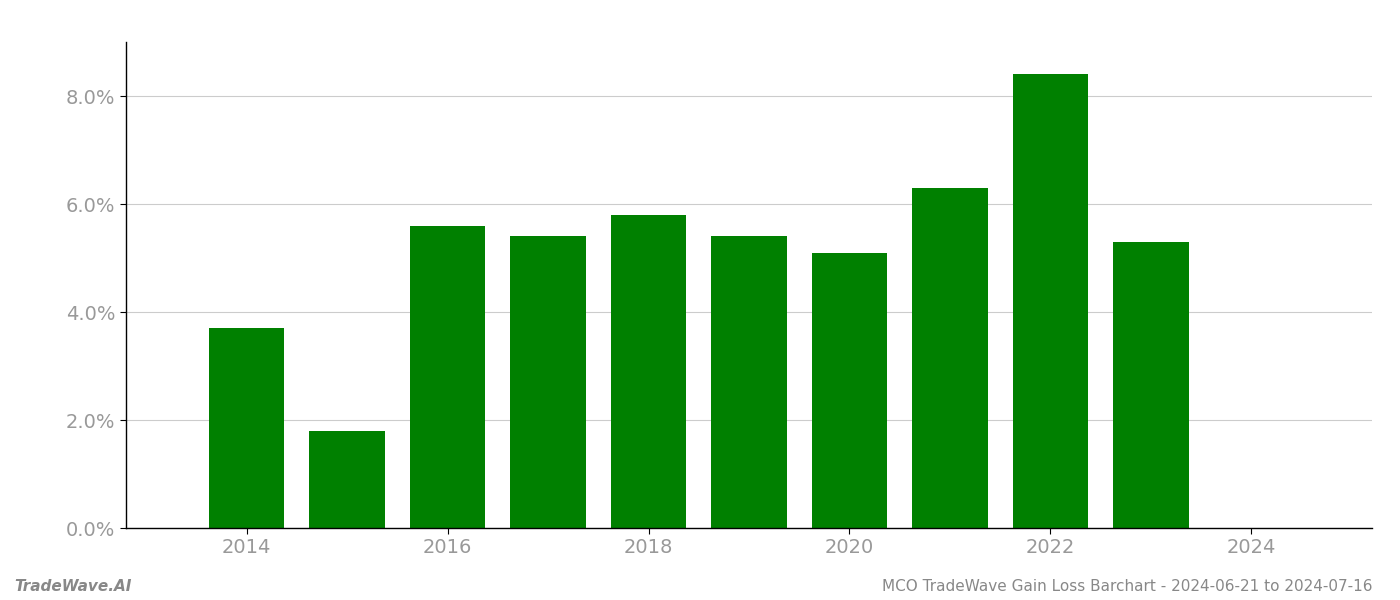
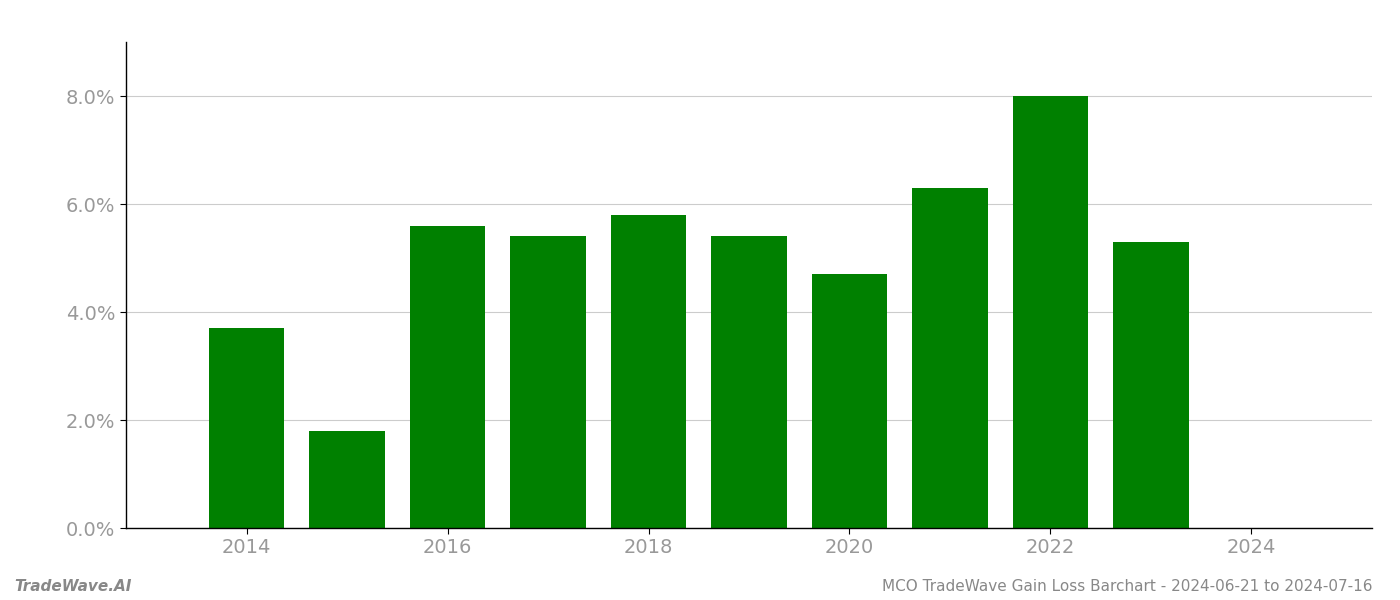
2020: 5.1% -> 4.7%
2022: 8.4% -> 8.0%
